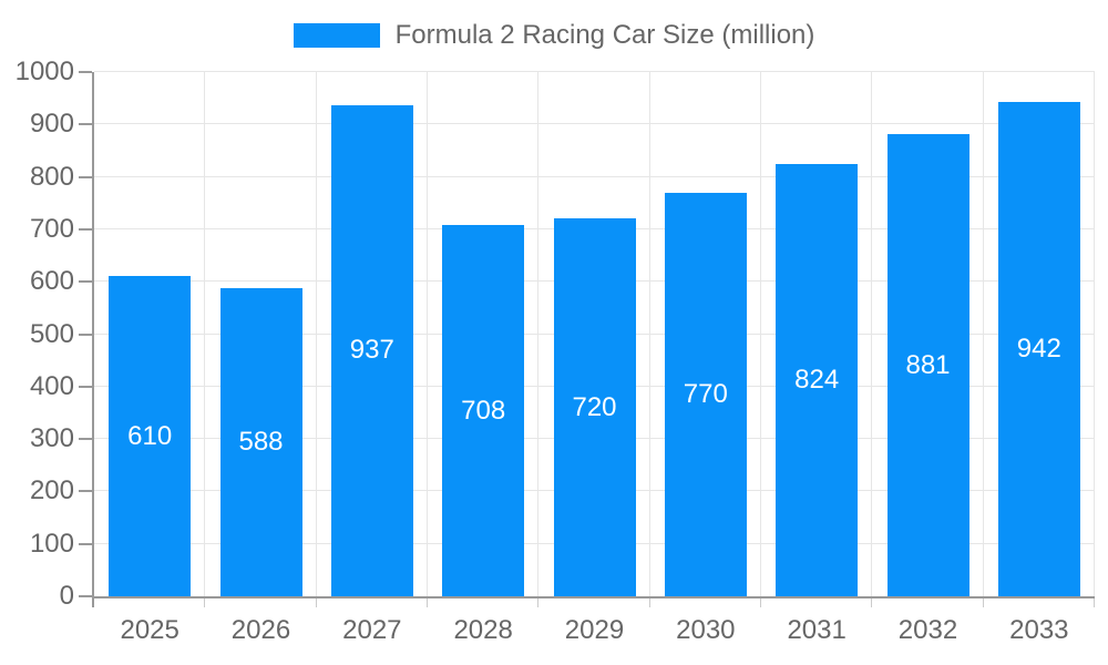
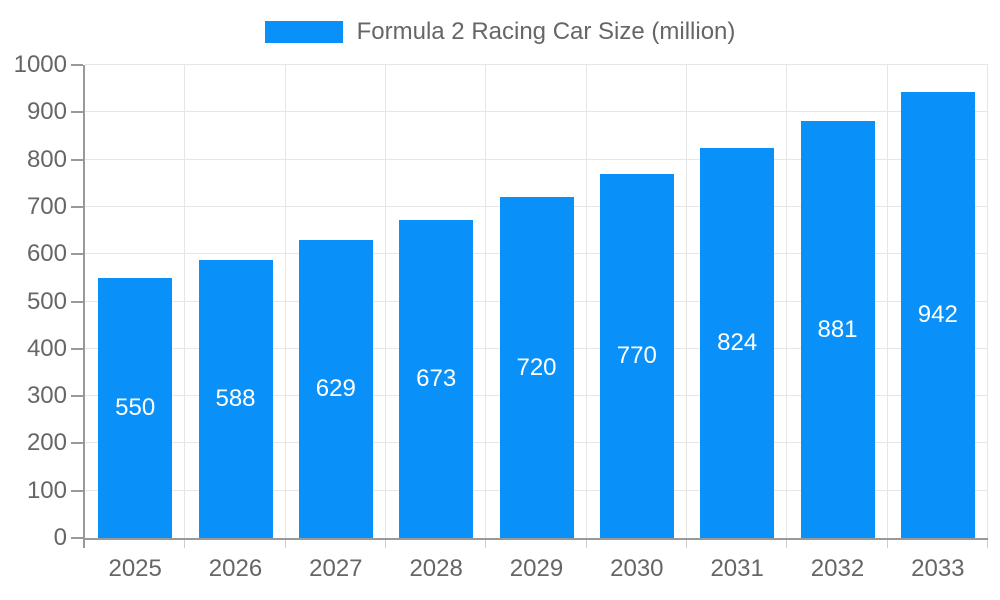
2025: 610 -> 550
2027: 937 -> 629
2028: 708 -> 673
